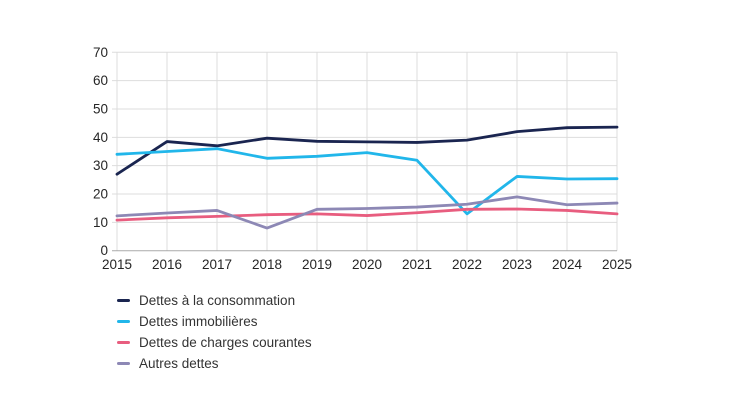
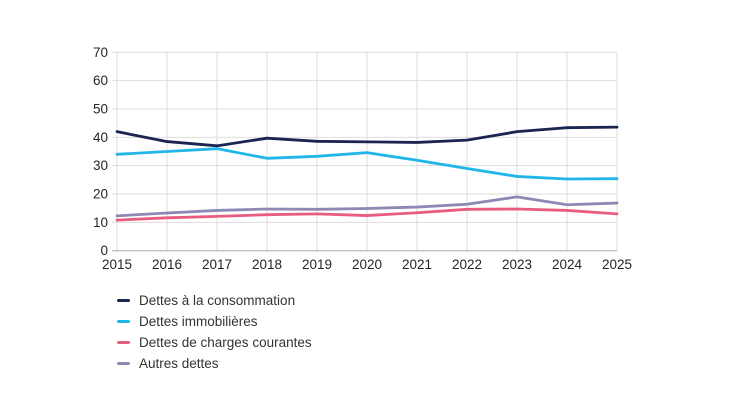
Dettes à la consommation/2015: 27 -> 42
Autres dettes/2018: 8 -> 15
Dettes immobilières/2022: 13 -> 29
